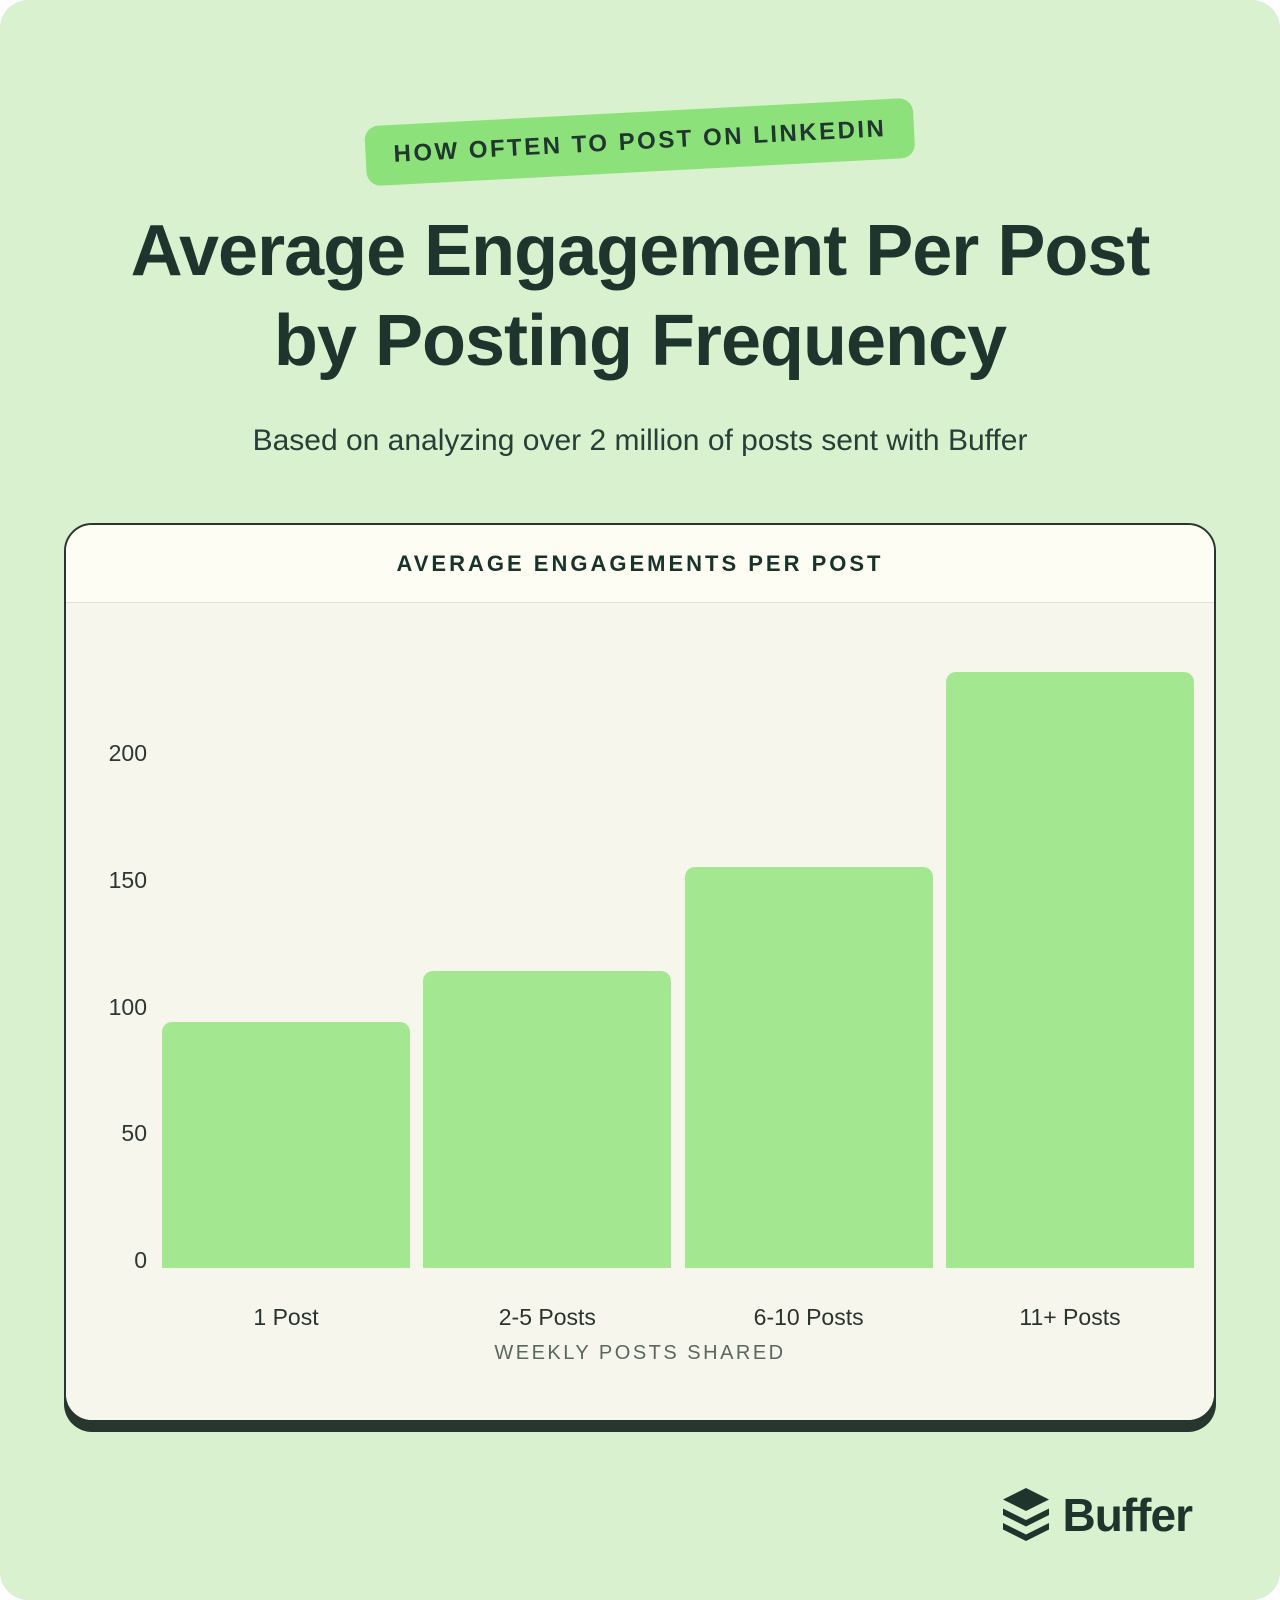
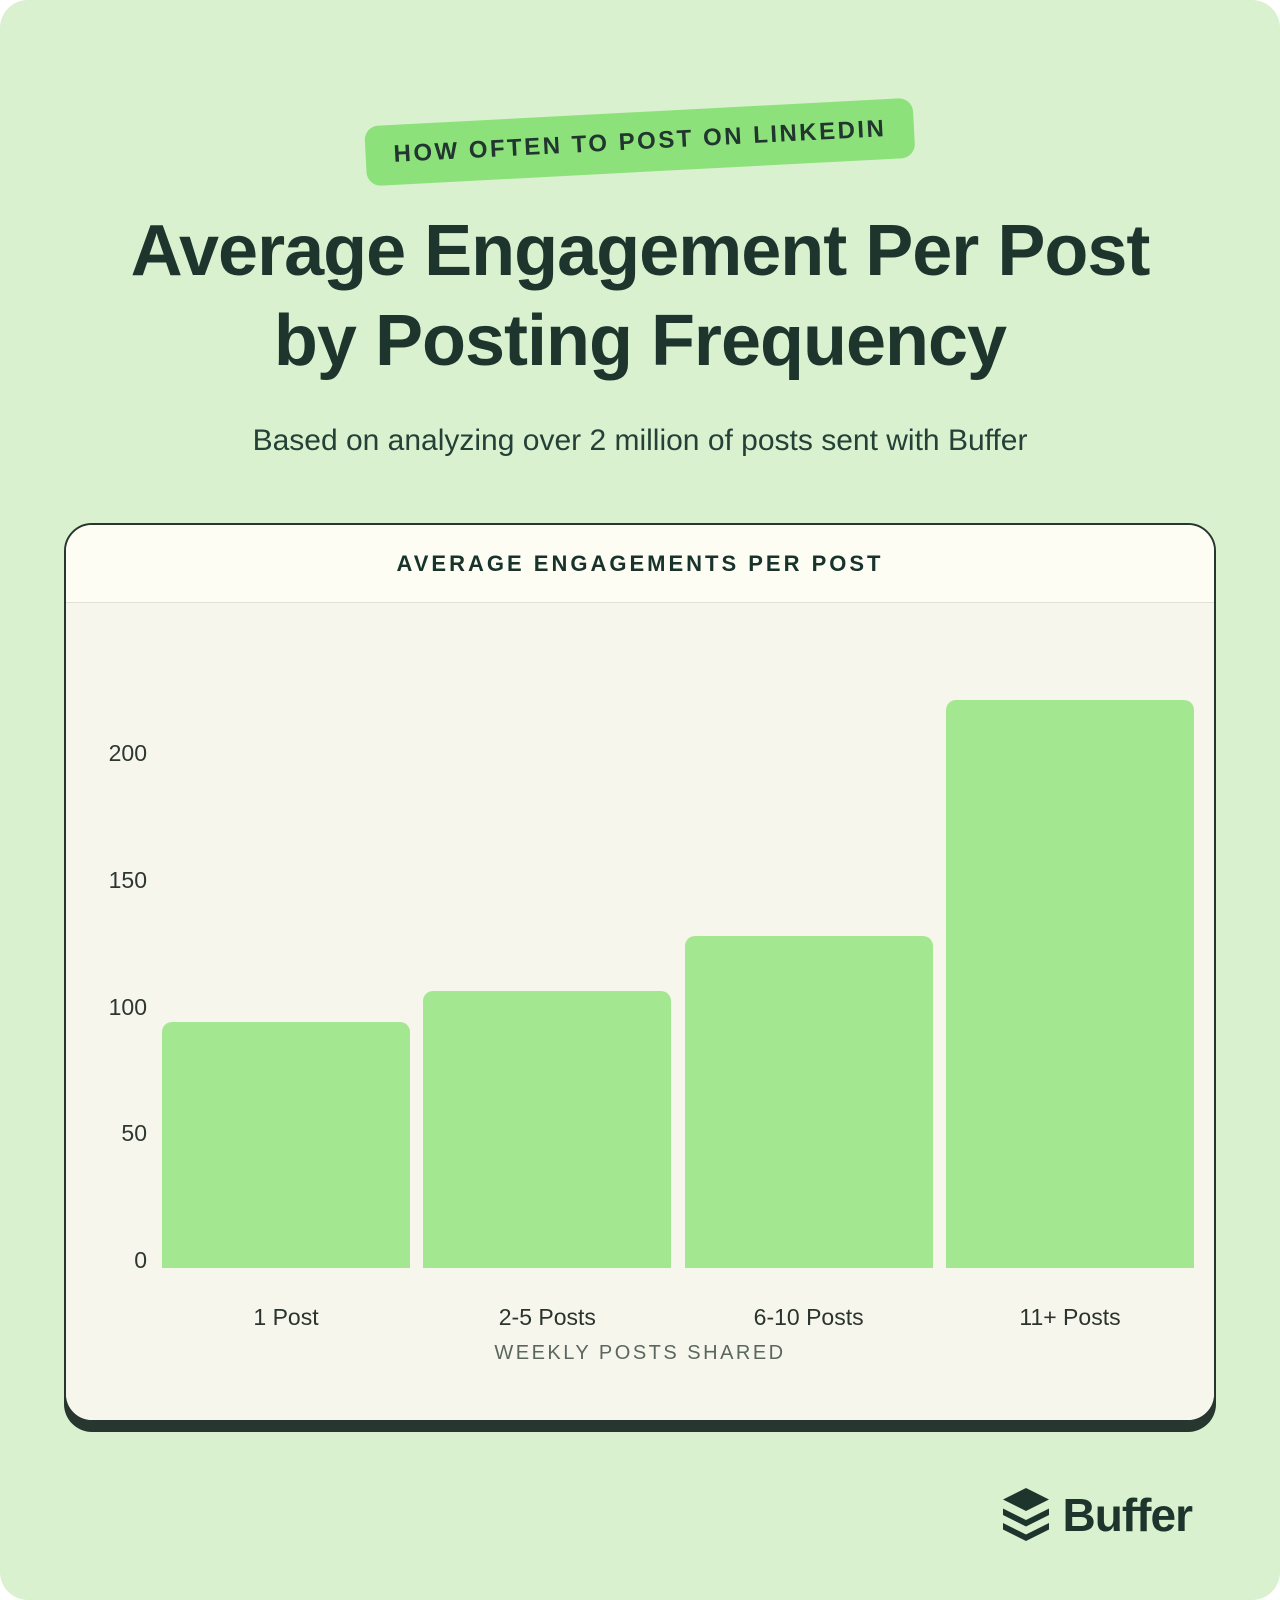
2-5 Posts: 114 -> 106
6-10 Posts: 155 -> 128
11+ Posts: 232 -> 221
